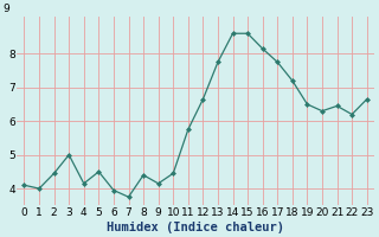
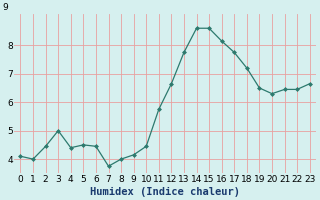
4: 4.15 -> 4.40
6: 3.95 -> 4.45
8: 4.40 -> 4.00
22: 6.20 -> 6.45
